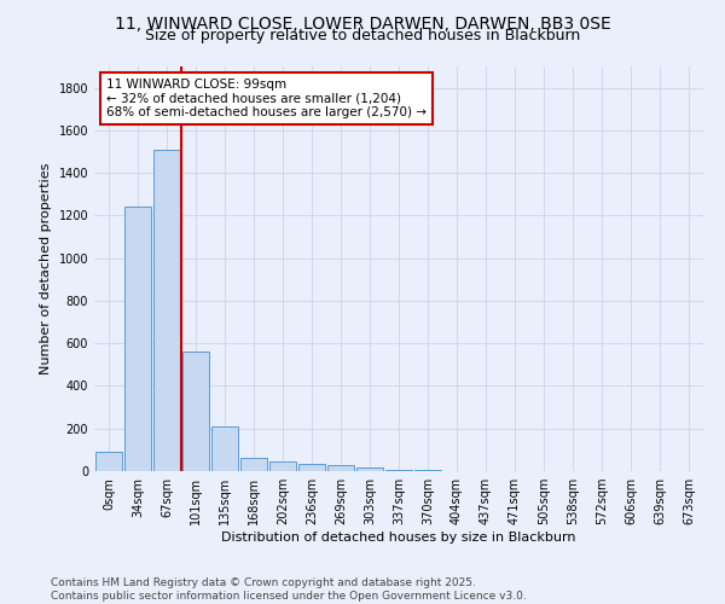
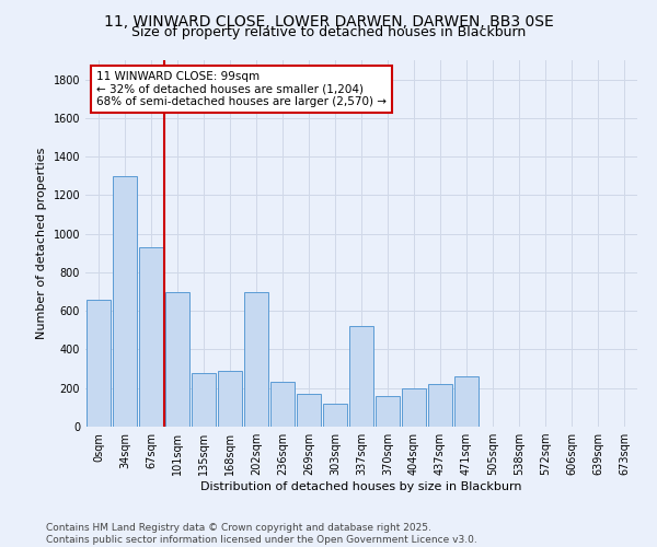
0sqm: 90 -> 660
34sqm: 1240 -> 1300
67sqm: 1510 -> 930
101sqm: 560 -> 700
135sqm: 210 -> 280
168sqm: 60 -> 290
202sqm: 40 -> 700
236sqm: 40 -> 230
269sqm: 30 -> 170
303sqm: 20 -> 120
337sqm: 10 -> 520
370sqm: 0 -> 160
404sqm: 0 -> 200
437sqm: 0 -> 220
471sqm: 0 -> 260
